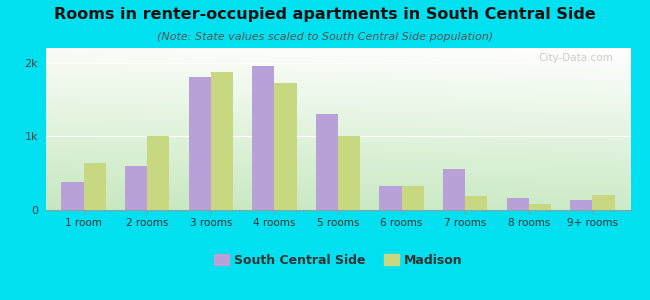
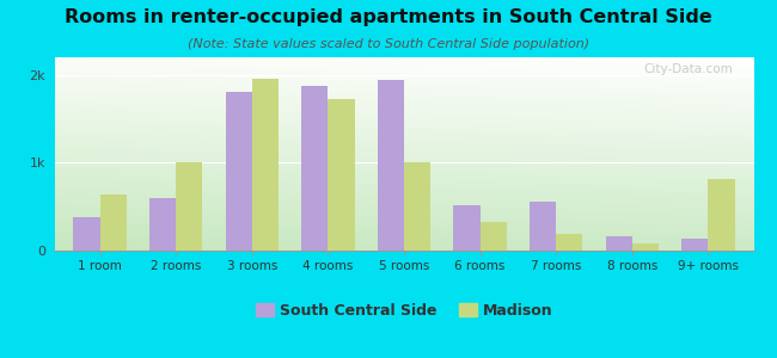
Madison/3 rooms: 1.87k -> 1.96k
South Central Side/4 rooms: 1.95k -> 1.88k
South Central Side/5 rooms: 1.30k -> 1.94k
South Central Side/6 rooms: 0.33k -> 0.52k
Madison/9+ rooms: 0.21k -> 0.82k
